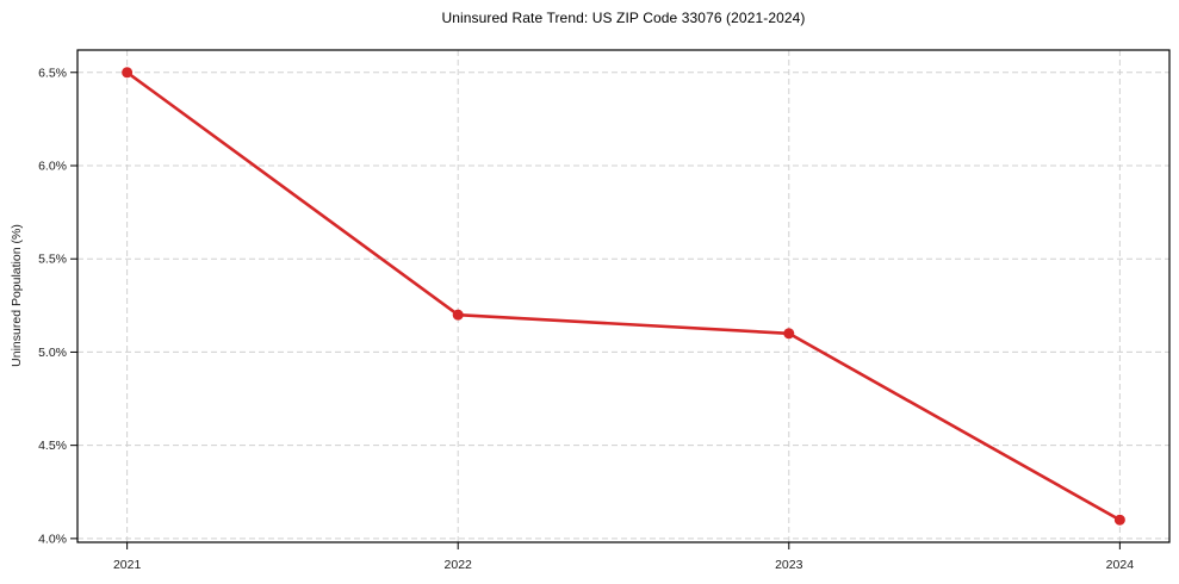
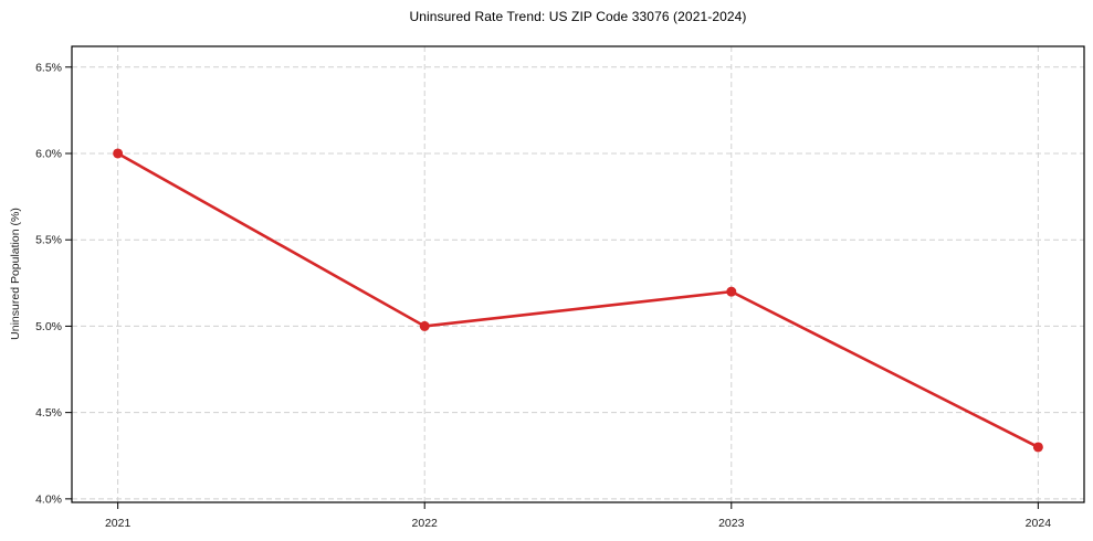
2021: 6.5% -> 6.0%
2022: 5.2% -> 5.0%
2023: 5.1% -> 5.2%
2024: 4.1% -> 4.3%
